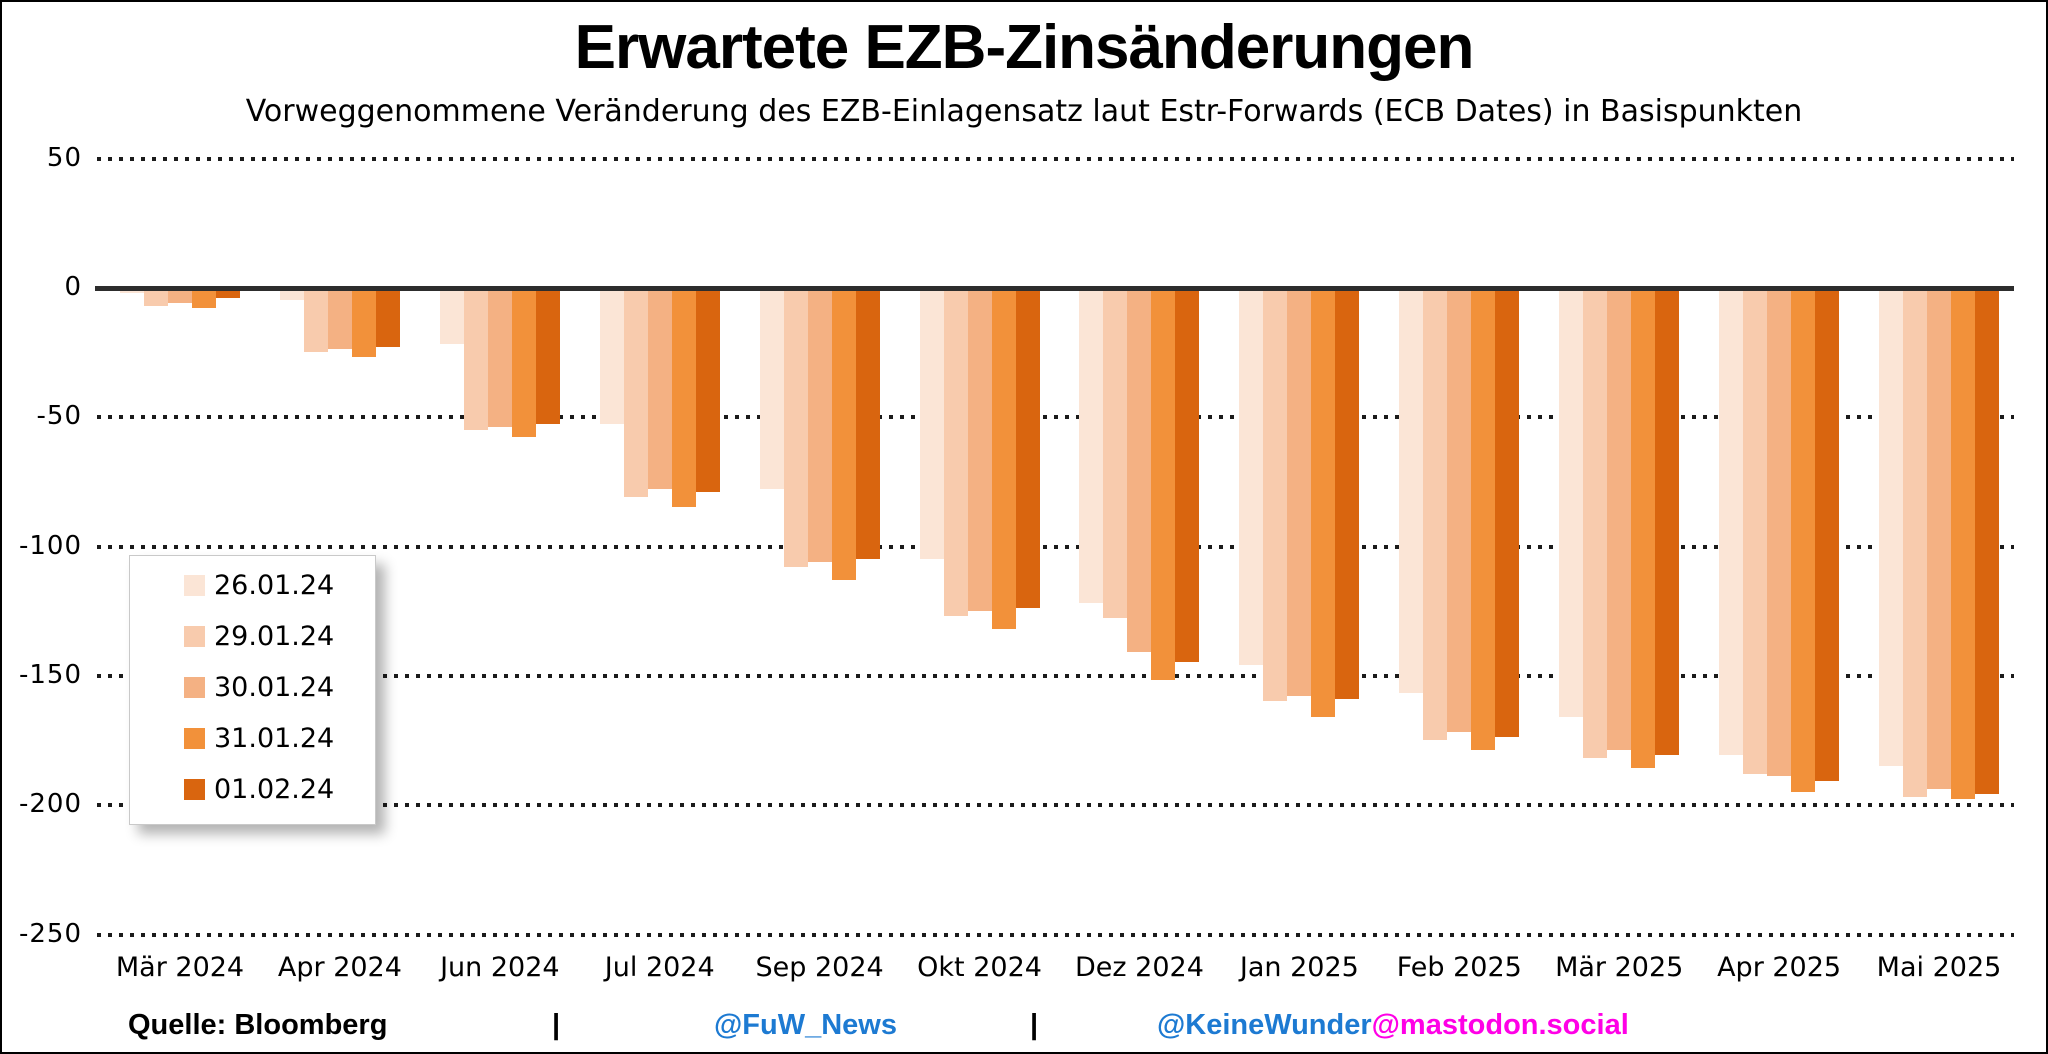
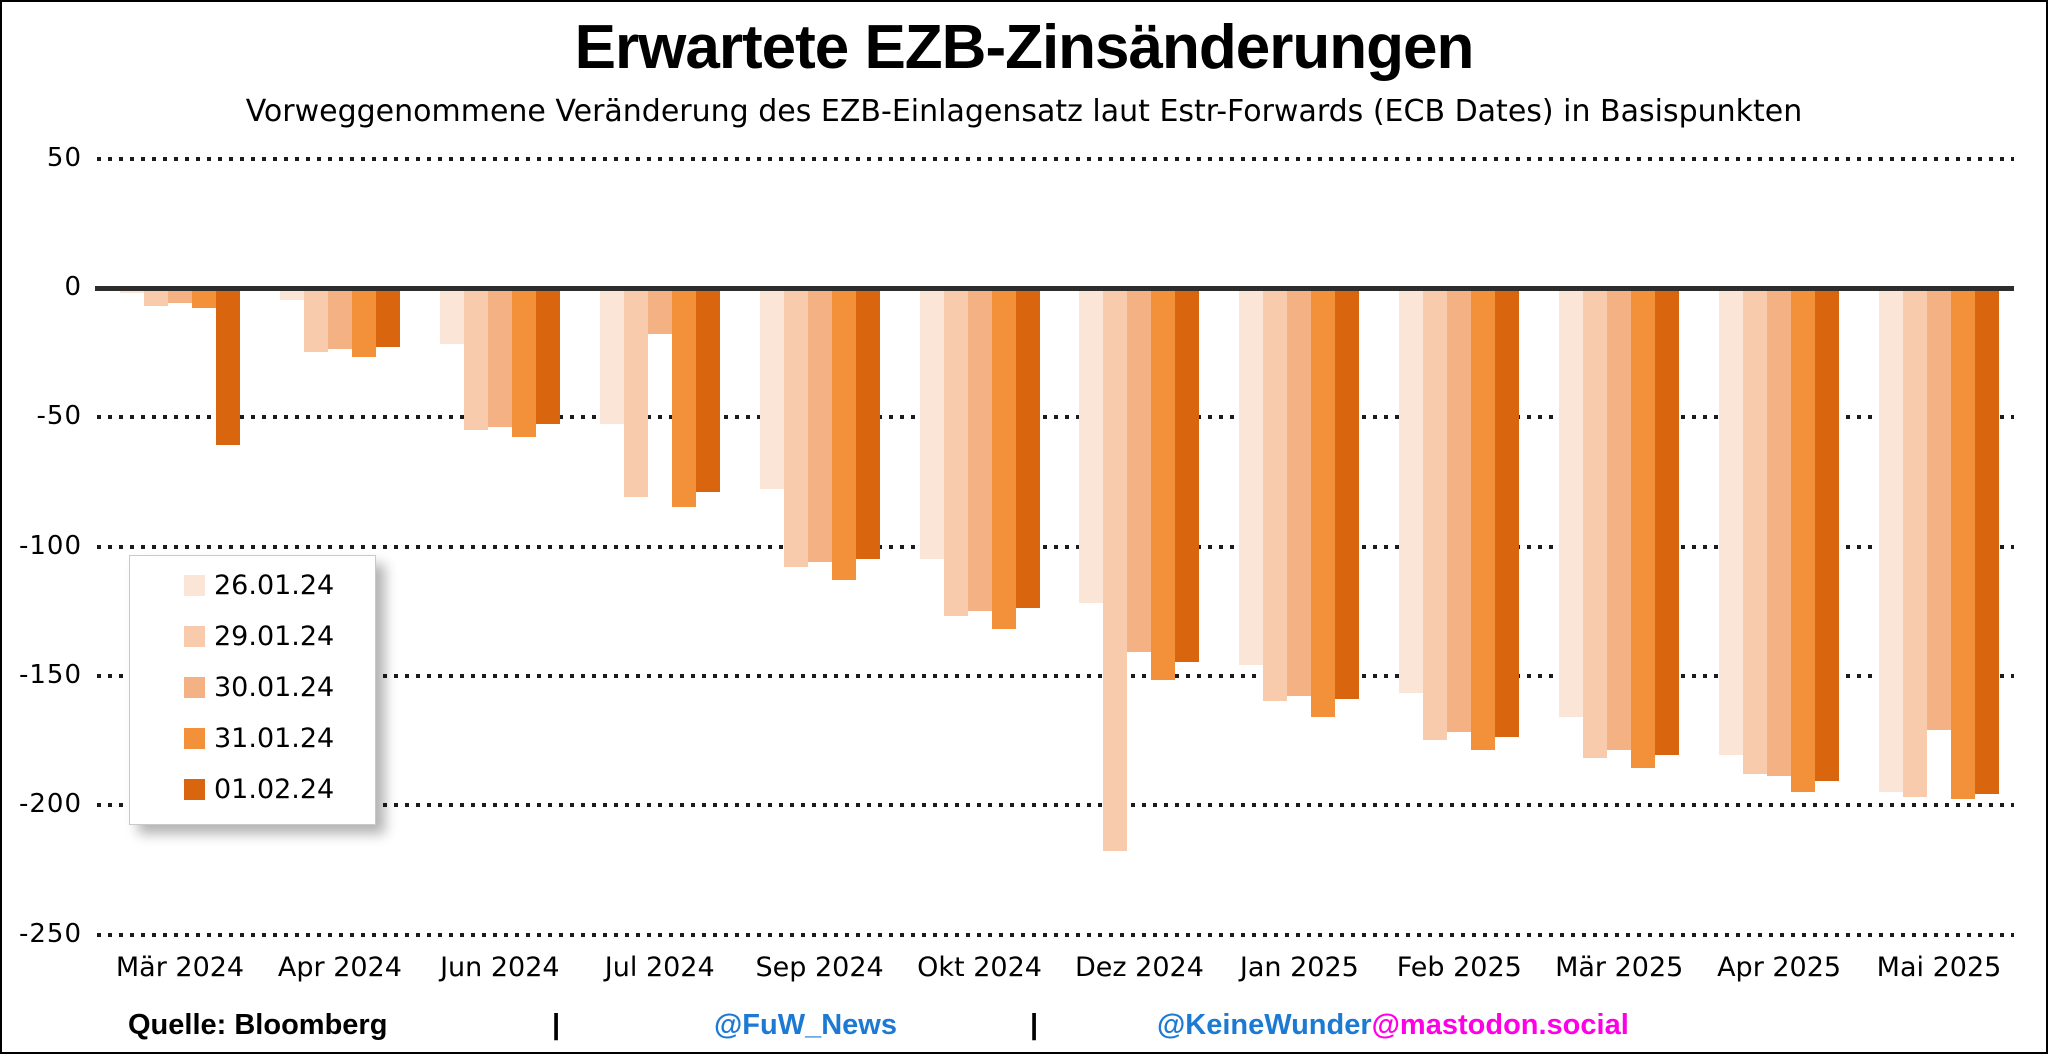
01.02.24/Mär 2024: -3 -> -60
30.01.24/Jul 2024: -77 -> -17
29.01.24/Dez 2024: -127 -> -217
26.01.24/Mai 2025: -184 -> -194
30.01.24/Mai 2025: -193 -> -170
